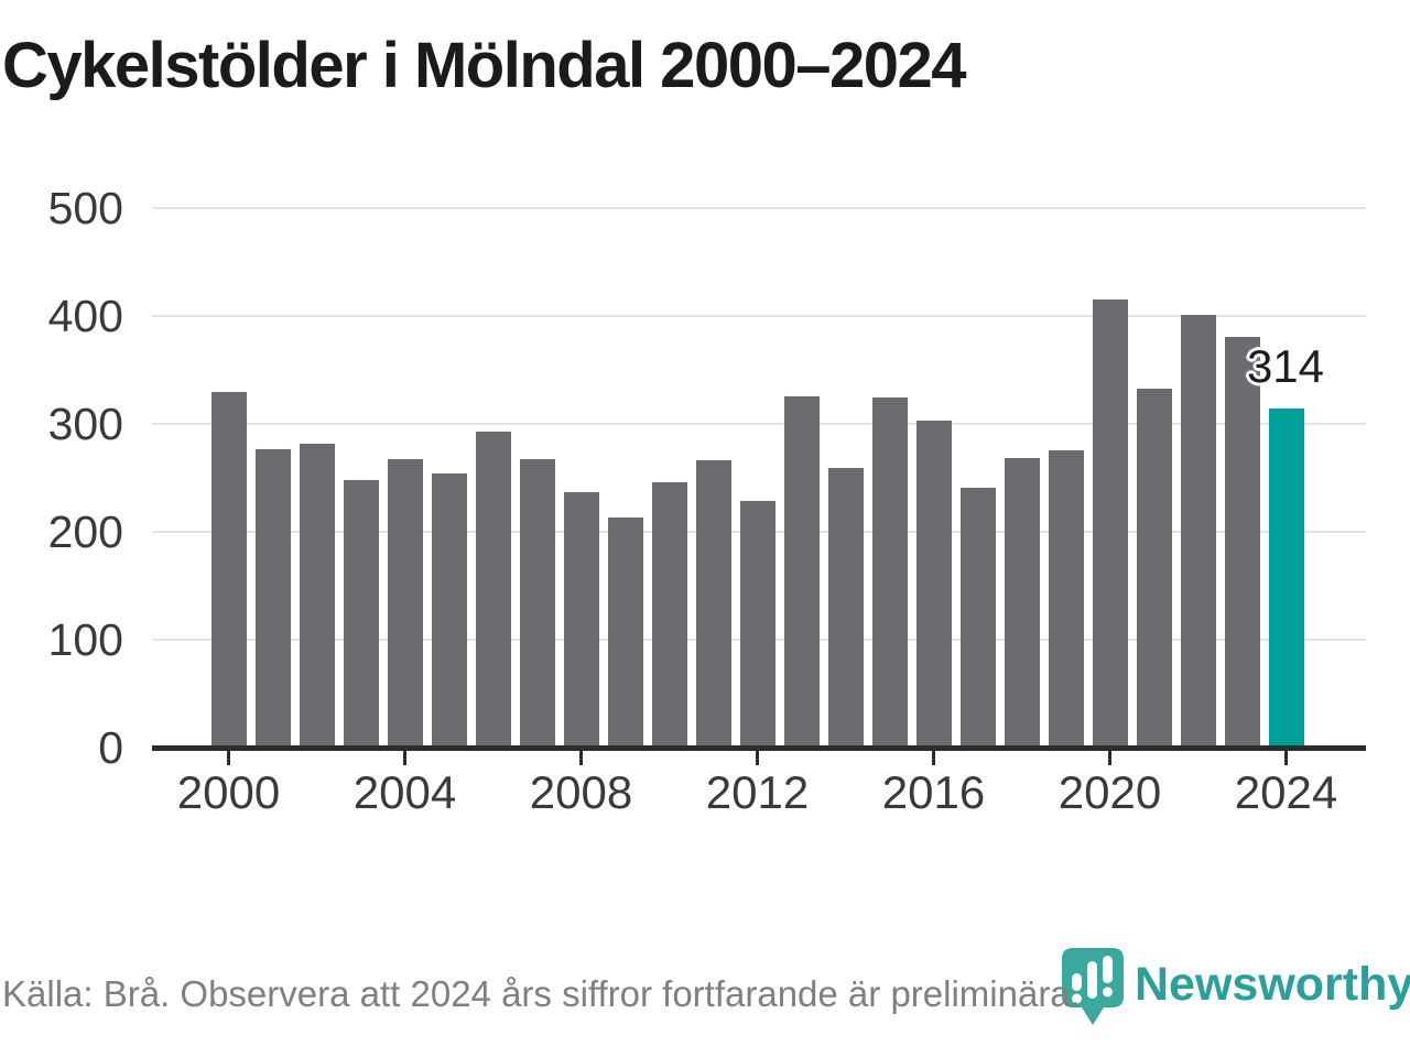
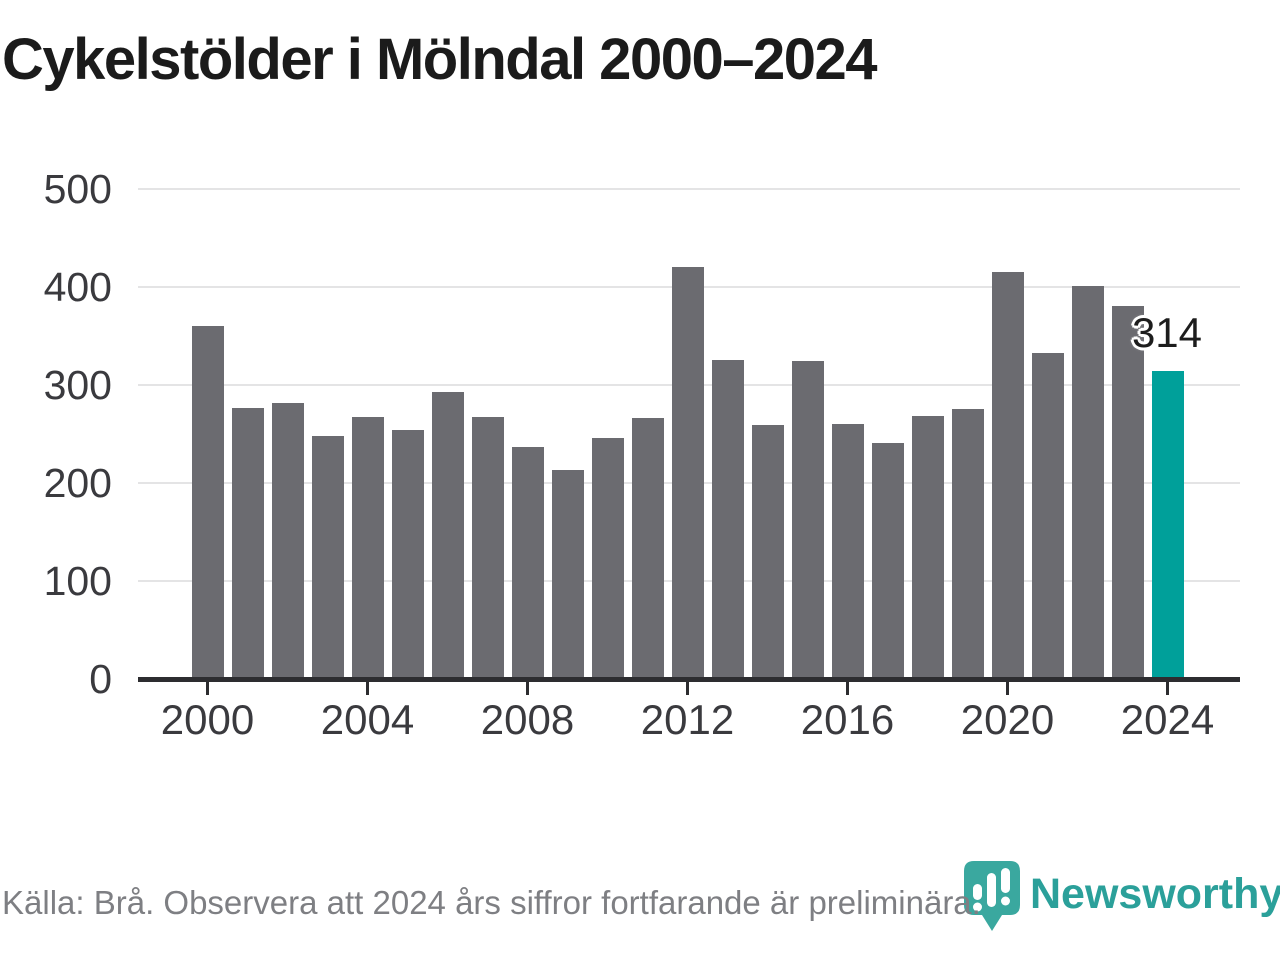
2000: 330 -> 360
2012: 230 -> 420
2016: 300 -> 260
